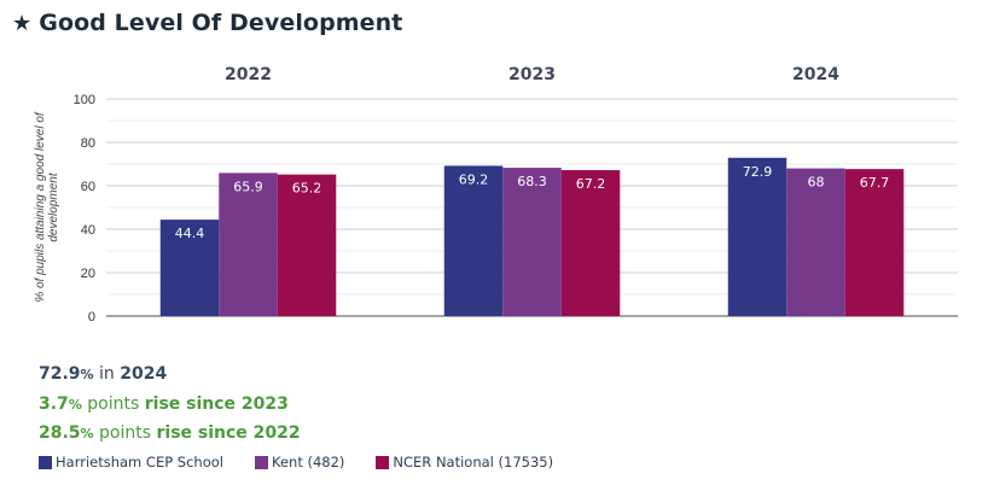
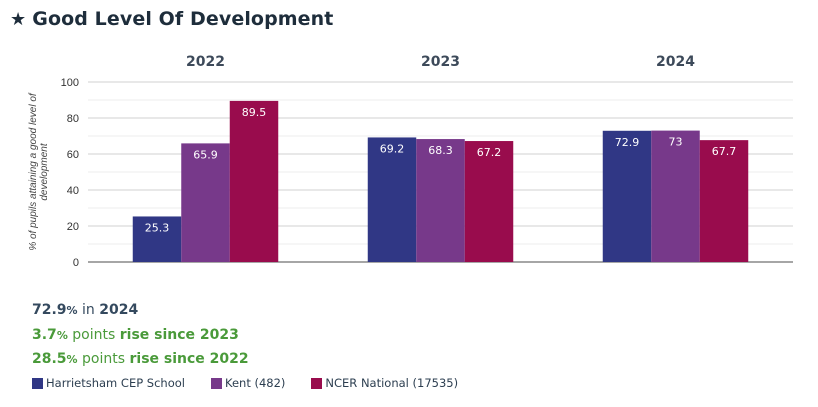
Harrietsham CEP School/2022: 44.4 -> 25.3
NCER National (17535)/2022: 65.2 -> 89.5
Kent (482)/2024: 68 -> 73
